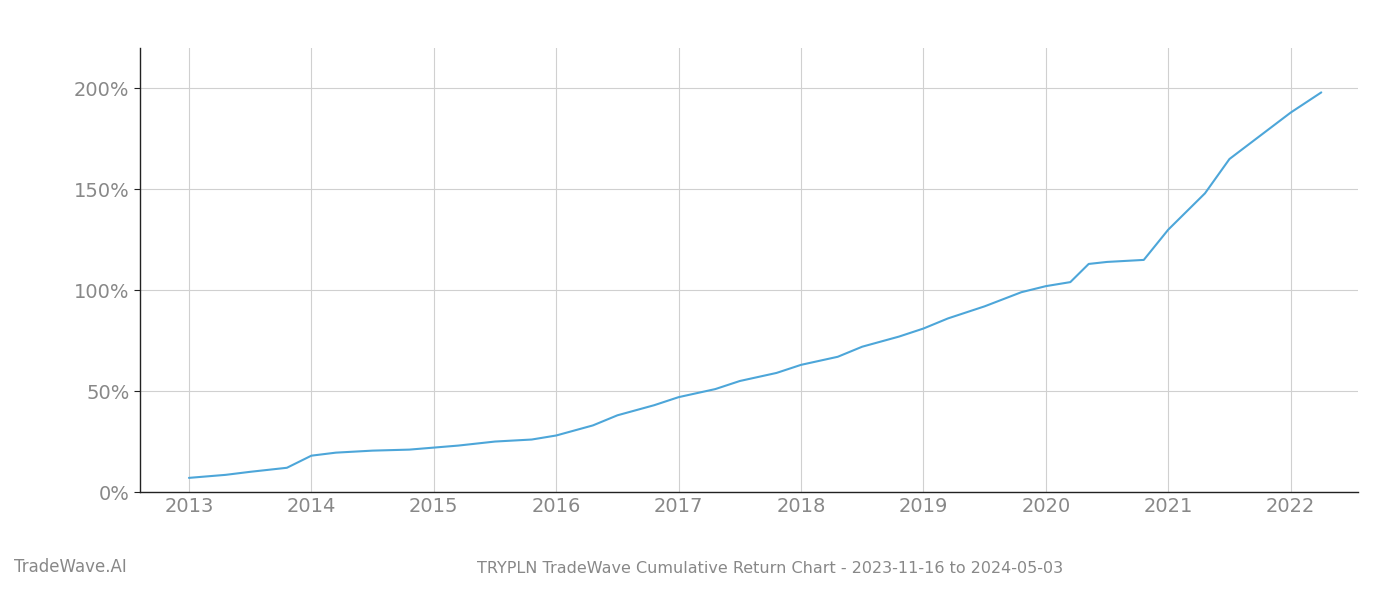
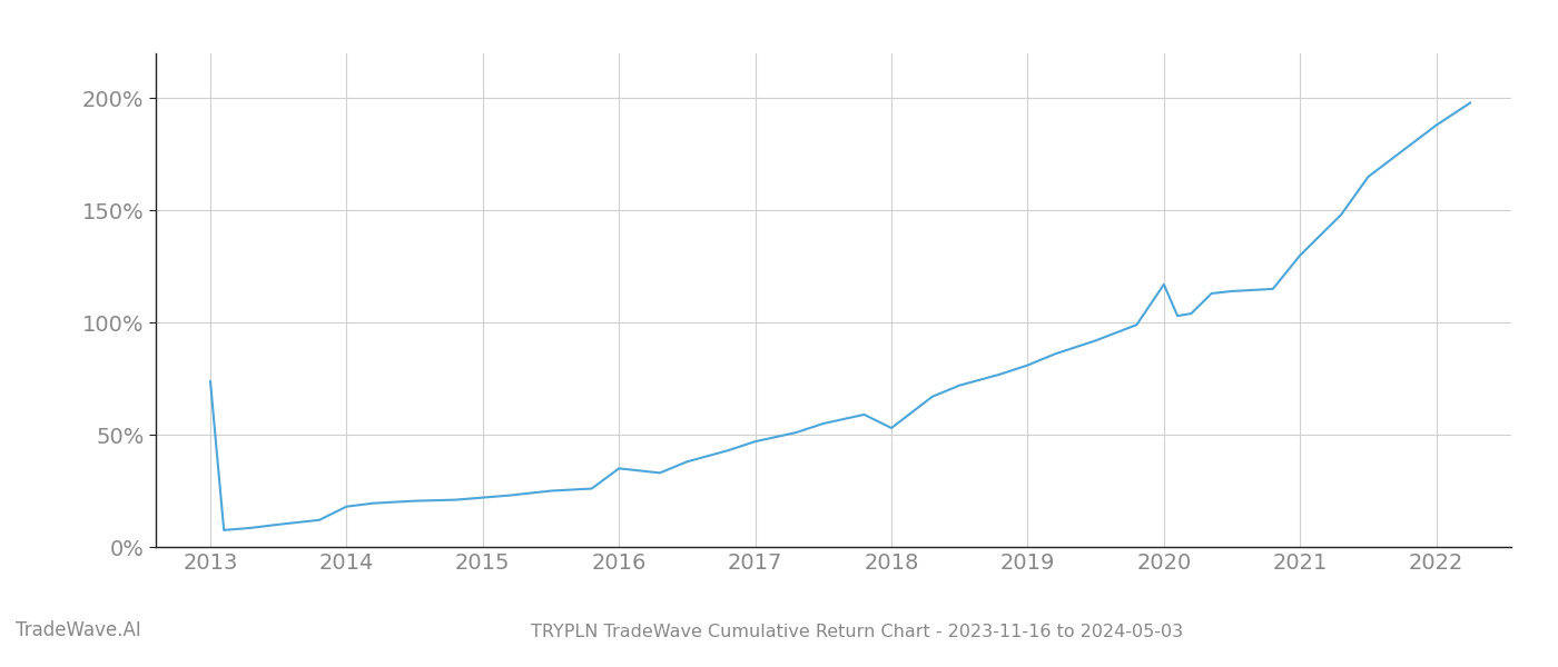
2013: 7.0% -> 74.0%
2016: 28.0% -> 35.0%
2018: 63.0% -> 53.0%
2020: 102.0% -> 117.0%
